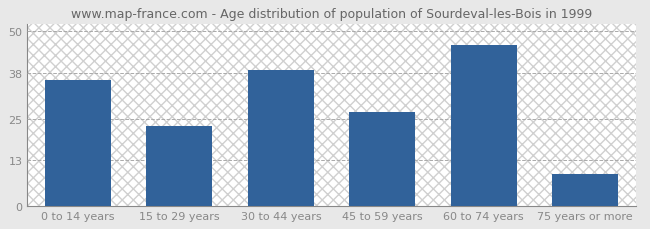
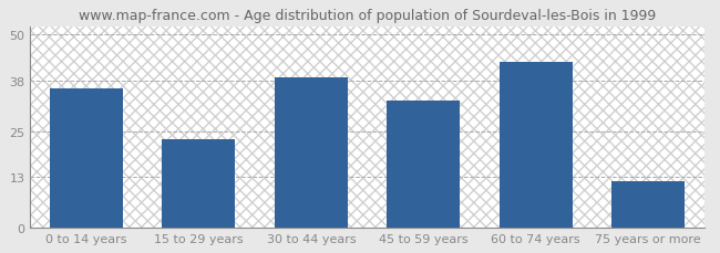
45 to 59 years: 27 -> 33
60 to 74 years: 46 -> 43
75 years or more: 9 -> 12
